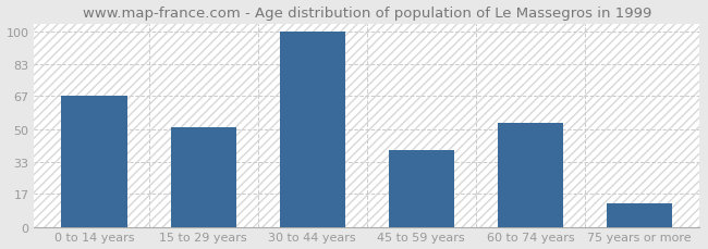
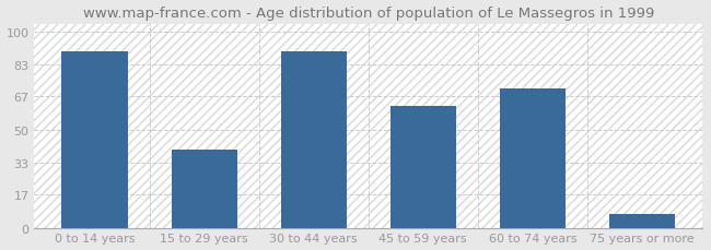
0 to 14 years: 67 -> 90
15 to 29 years: 51 -> 40
30 to 44 years: 100 -> 90
45 to 59 years: 39 -> 62
60 to 74 years: 53 -> 71
75 years or more: 12 -> 7
